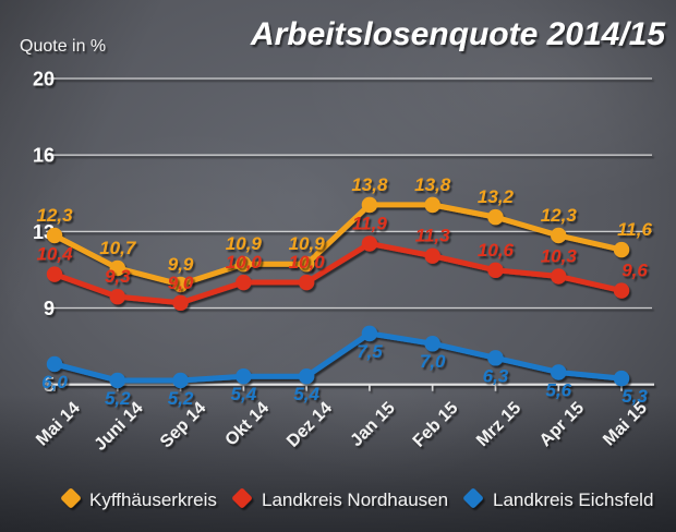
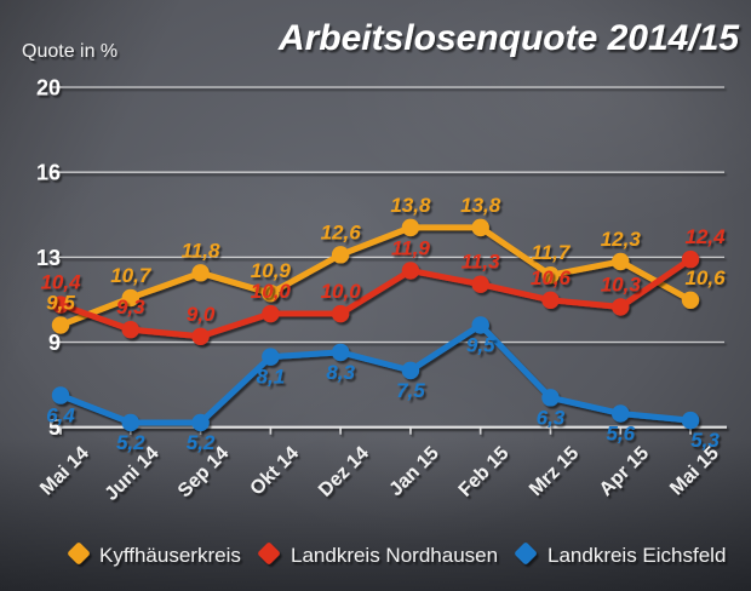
Kyffhäuserkreis/Mai 14: 12,3 -> 9,5
Landkreis Eichsfeld/Mai 14: 6,0 -> 6,4
Kyffhäuserkreis/Sep 14: 9,9 -> 11,8
Landkreis Eichsfeld/Okt 14: 5,4 -> 8,1
Kyffhäuserkreis/Dez 14: 10,9 -> 12,6
Landkreis Eichsfeld/Dez 14: 5,4 -> 8,3
Landkreis Eichsfeld/Feb 15: 7,0 -> 9,5
Kyffhäuserkreis/Mrz 15: 13,2 -> 11,7
Kyffhäuserkreis/Mai 15: 11,6 -> 10,6
Landkreis Nordhausen/Mai 15: 9,6 -> 12,4
